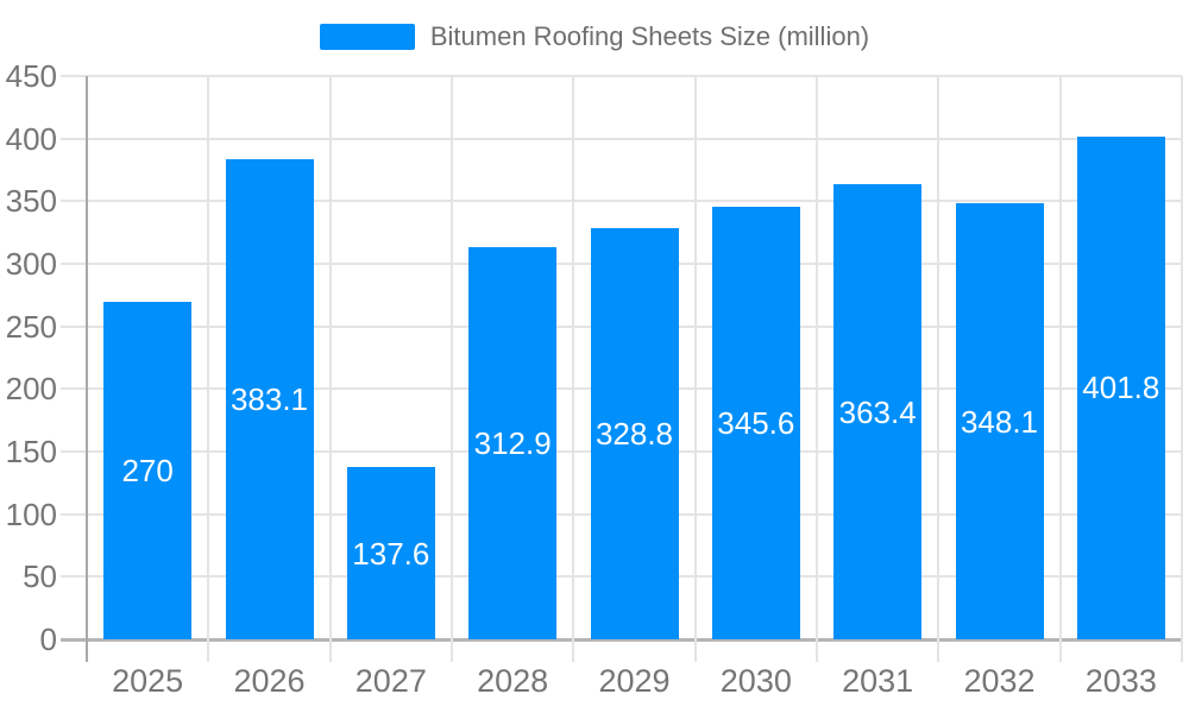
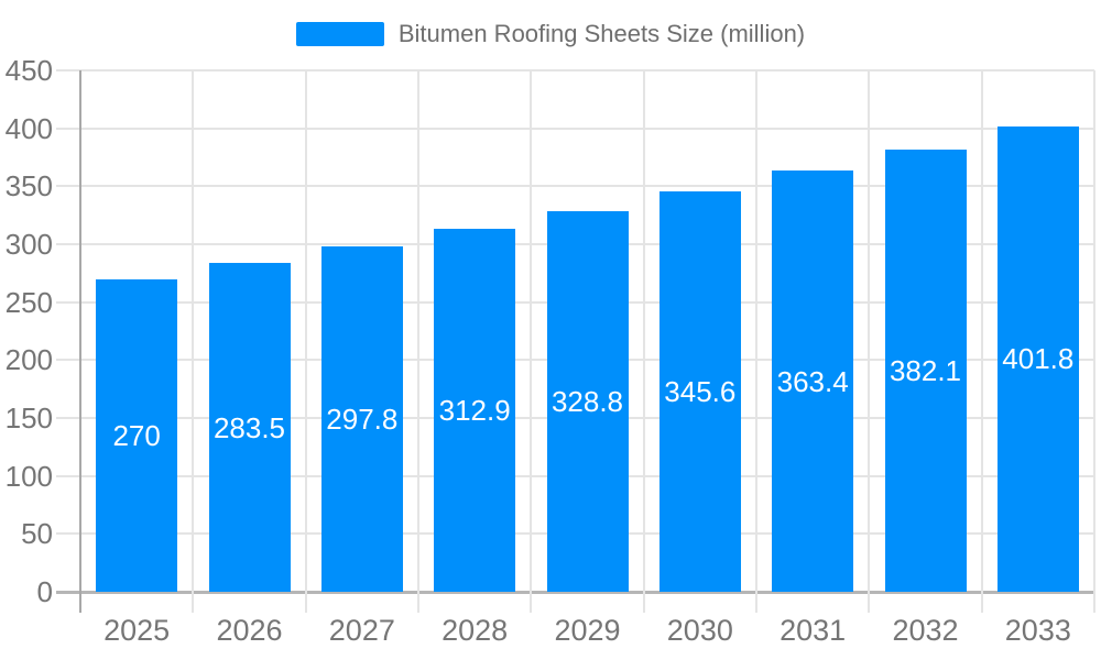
2026: 383.1 -> 283.5
2027: 137.6 -> 297.8
2032: 348.1 -> 382.1
